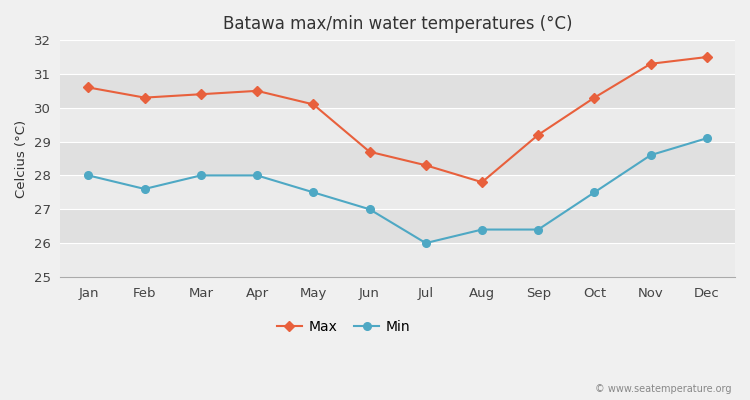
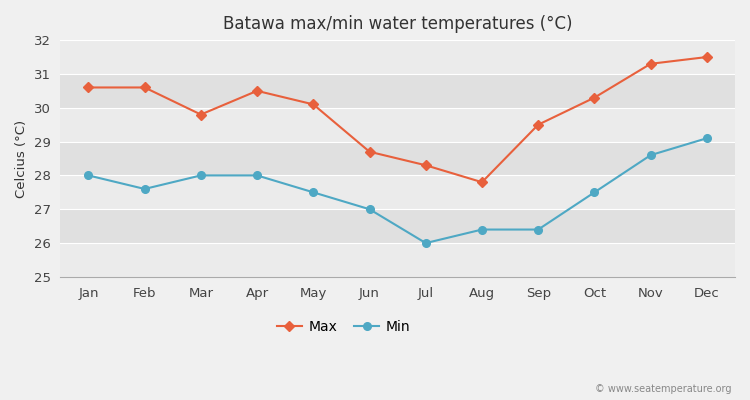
Max/Feb: 30.3 -> 30.6
Max/Mar: 30.4 -> 29.8
Max/Sep: 29.2 -> 29.5
